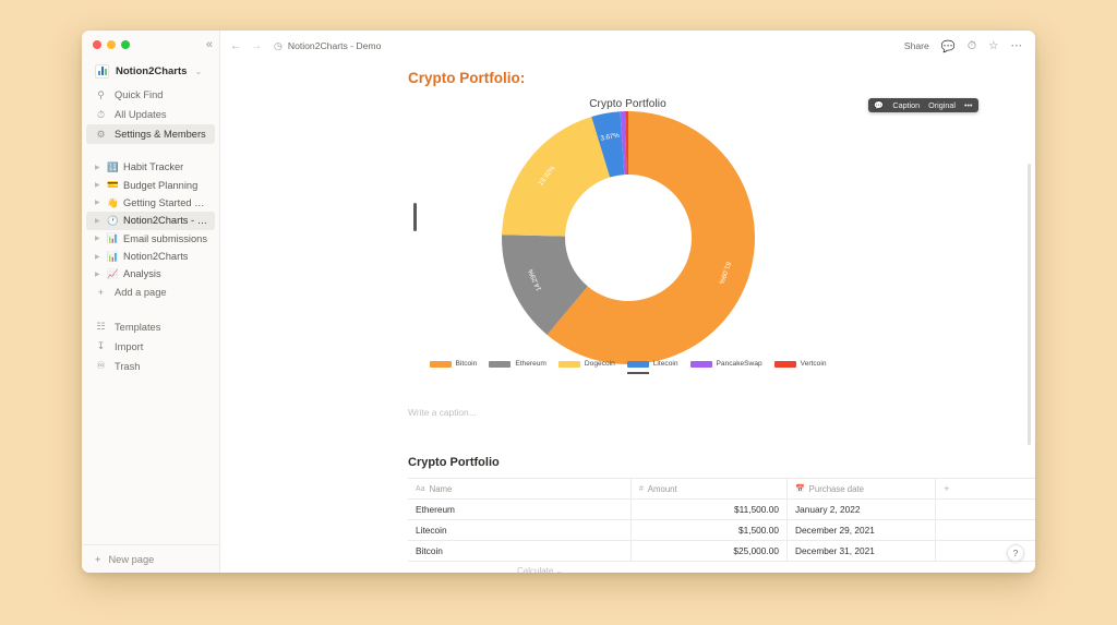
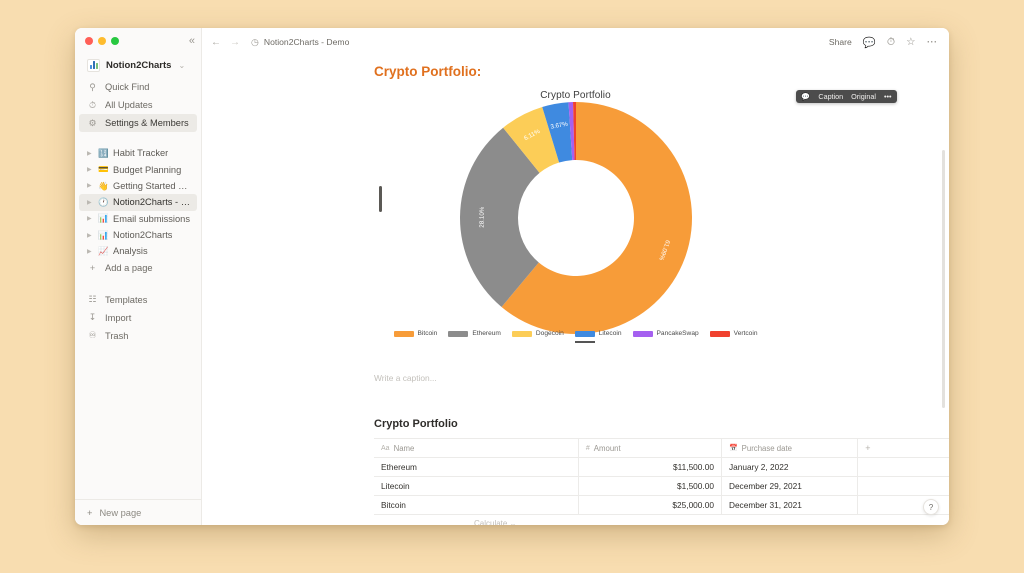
Ethereum: 14.29% -> 28.10%
Dogecoin: 19.92% -> 6.11%
